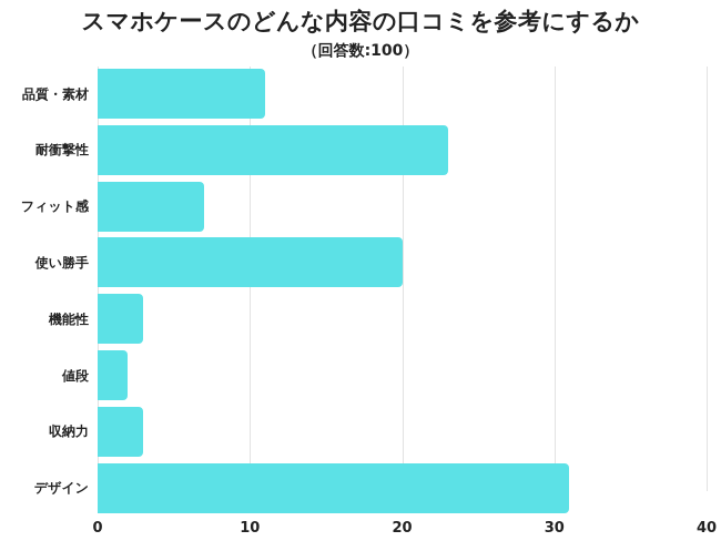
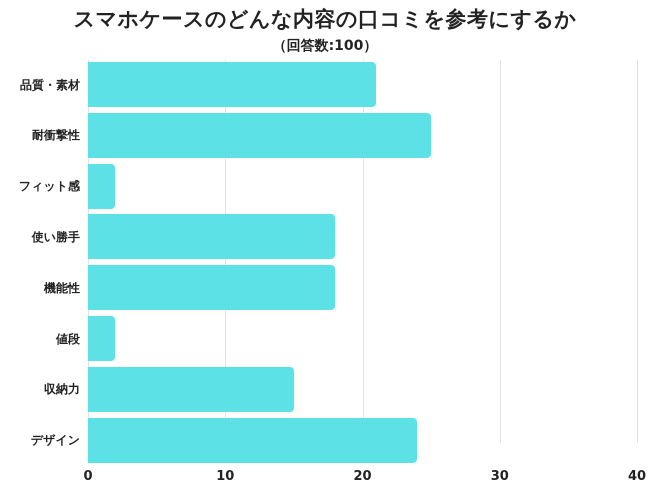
品質・素材: 11 -> 21
耐衝撃性: 23 -> 25
フィット感: 7 -> 2
使い勝手: 20 -> 18
機能性: 3 -> 18
収納力: 3 -> 15
デザイン: 31 -> 24
